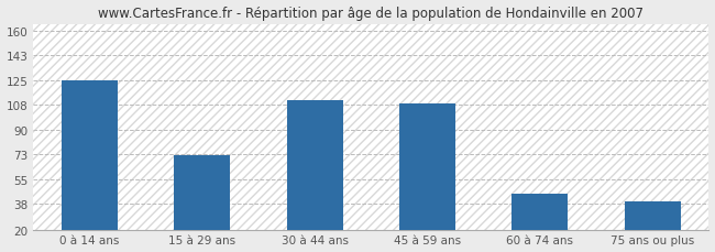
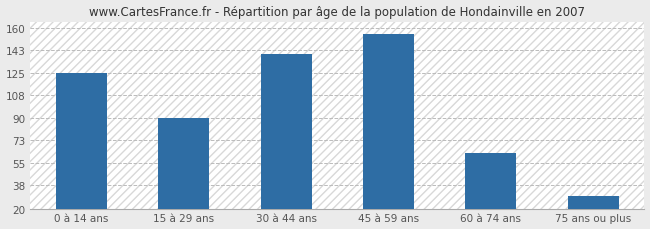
15 à 29 ans: 72 -> 90
30 à 44 ans: 111 -> 140
45 à 59 ans: 109 -> 155
60 à 74 ans: 45 -> 63
75 ans ou plus: 40 -> 30
